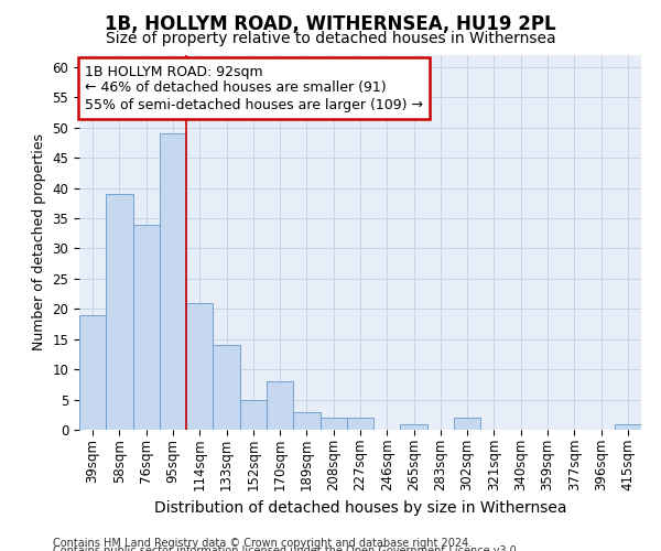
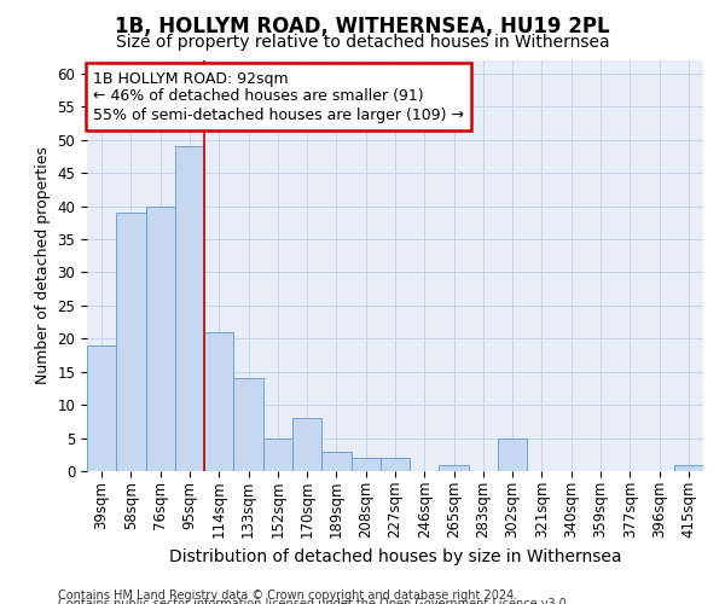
76sqm: 34 -> 40
302sqm: 2 -> 5
